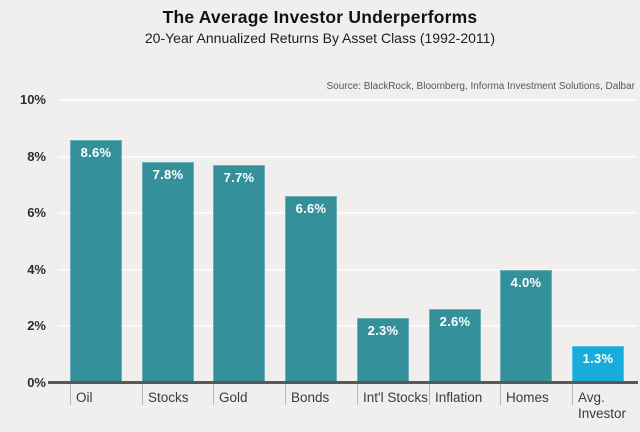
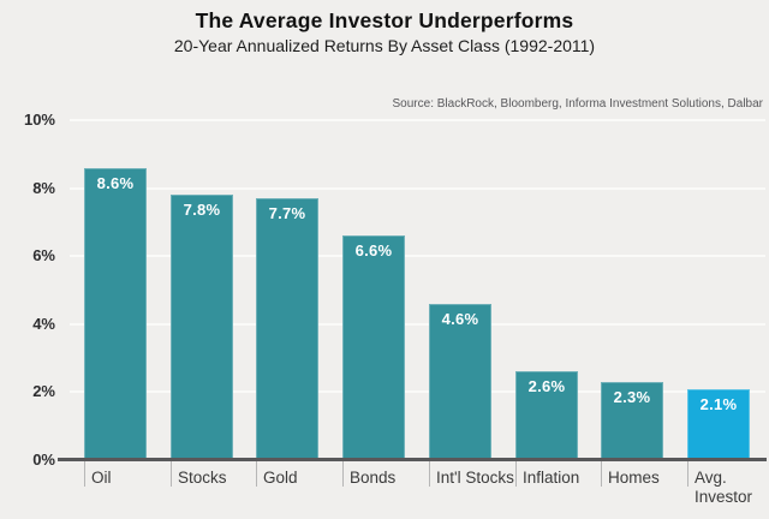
Int'l Stocks: 2.3% -> 4.6%
Homes: 4.0% -> 2.3%
Avg. Investor: 1.3% -> 2.1%
